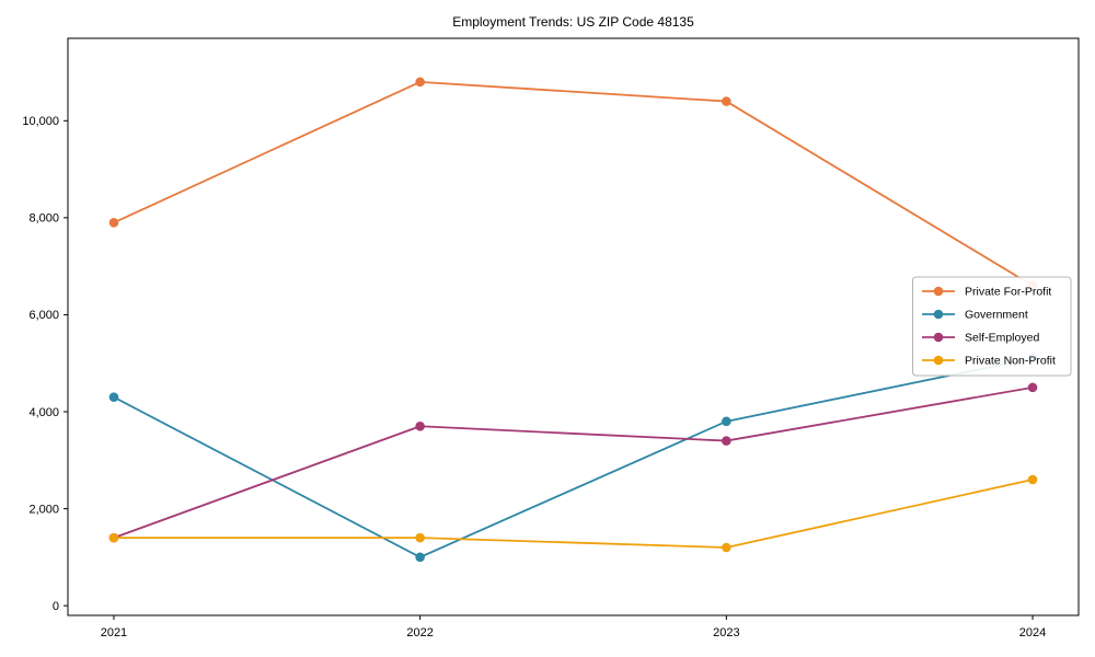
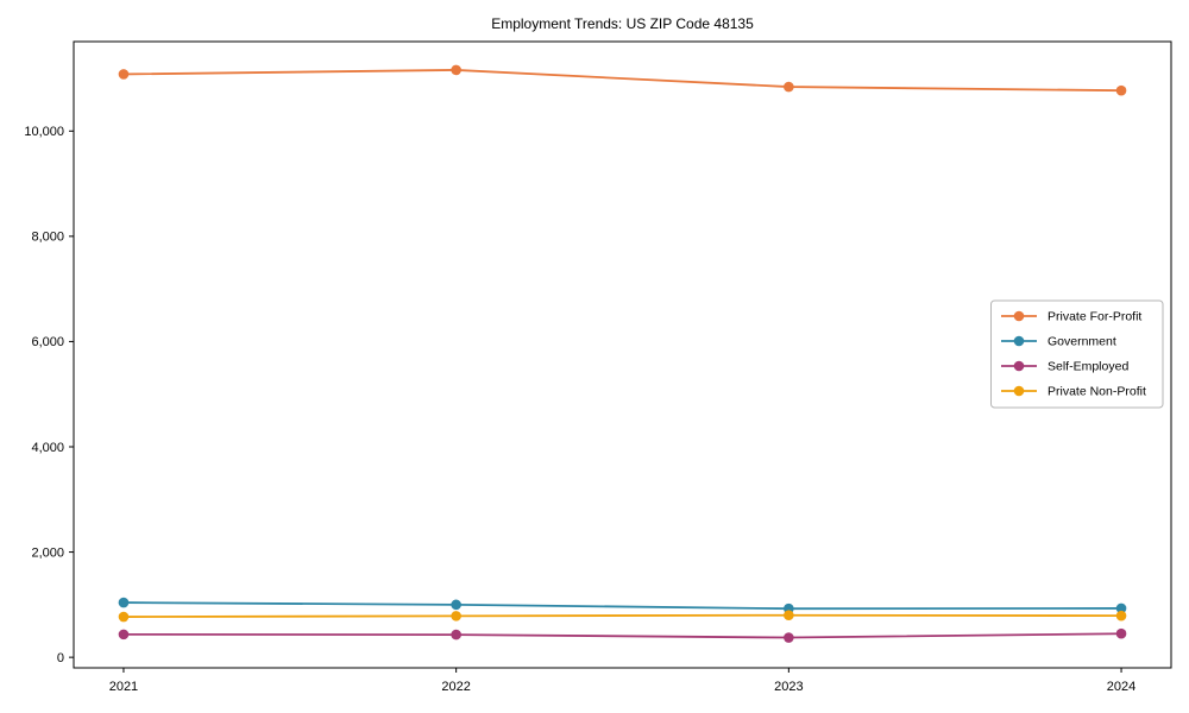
Private For-Profit/2021: 7900 -> 11100
Government/2021: 4300 -> 1000
Self-Employed/2021: 1400 -> 400
Private Non-Profit/2021: 1400 -> 800
Private For-Profit/2022: 10800 -> 11200
Self-Employed/2022: 3700 -> 400
Private Non-Profit/2022: 1400 -> 800
Private For-Profit/2023: 10400 -> 10800
Government/2023: 3800 -> 900
Self-Employed/2023: 3400 -> 400
Private Non-Profit/2023: 1200 -> 800
Private For-Profit/2024: 6600 -> 10800
Government/2024: 5100 -> 900
Self-Employed/2024: 4500 -> 400
Private Non-Profit/2024: 2600 -> 800
